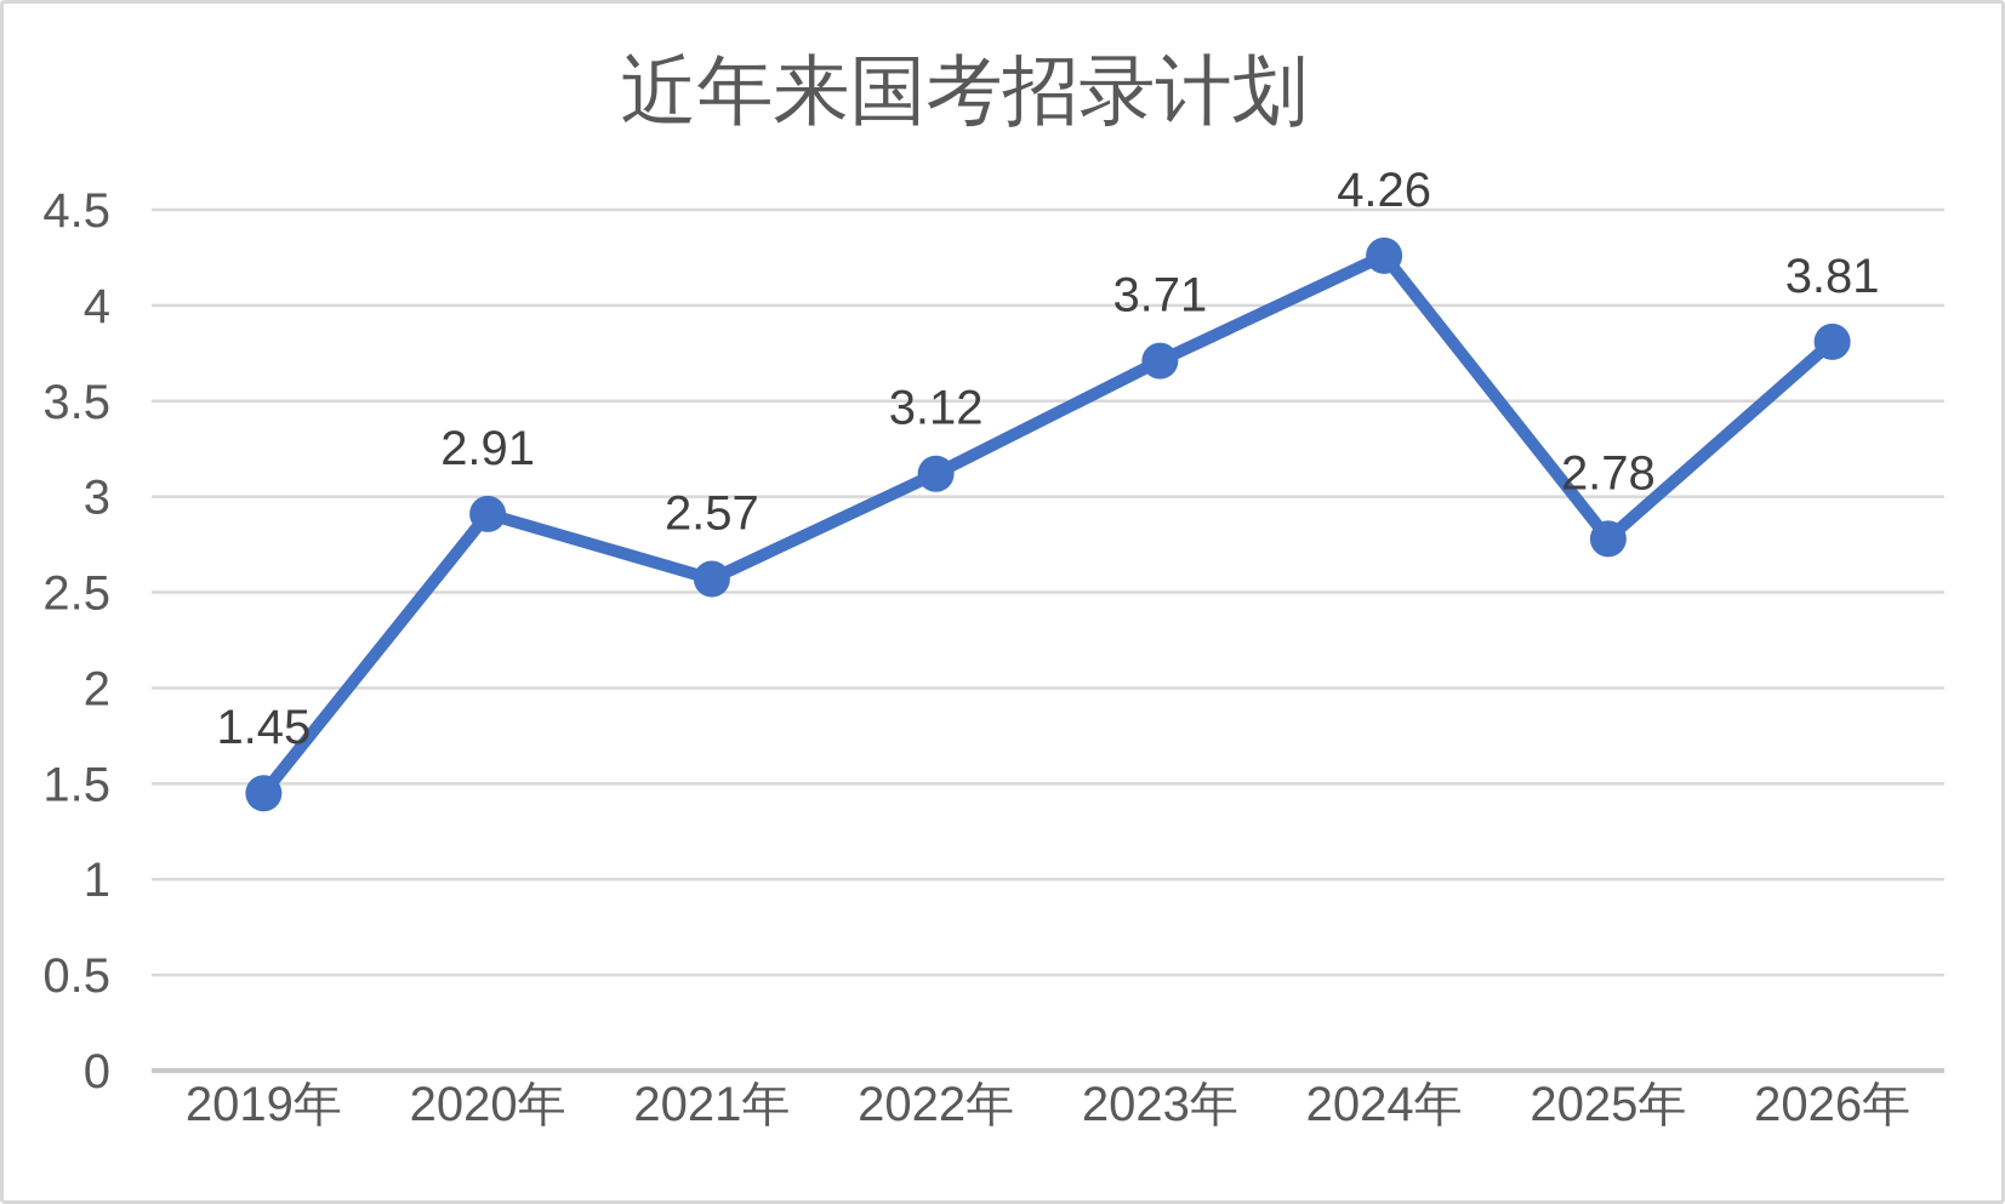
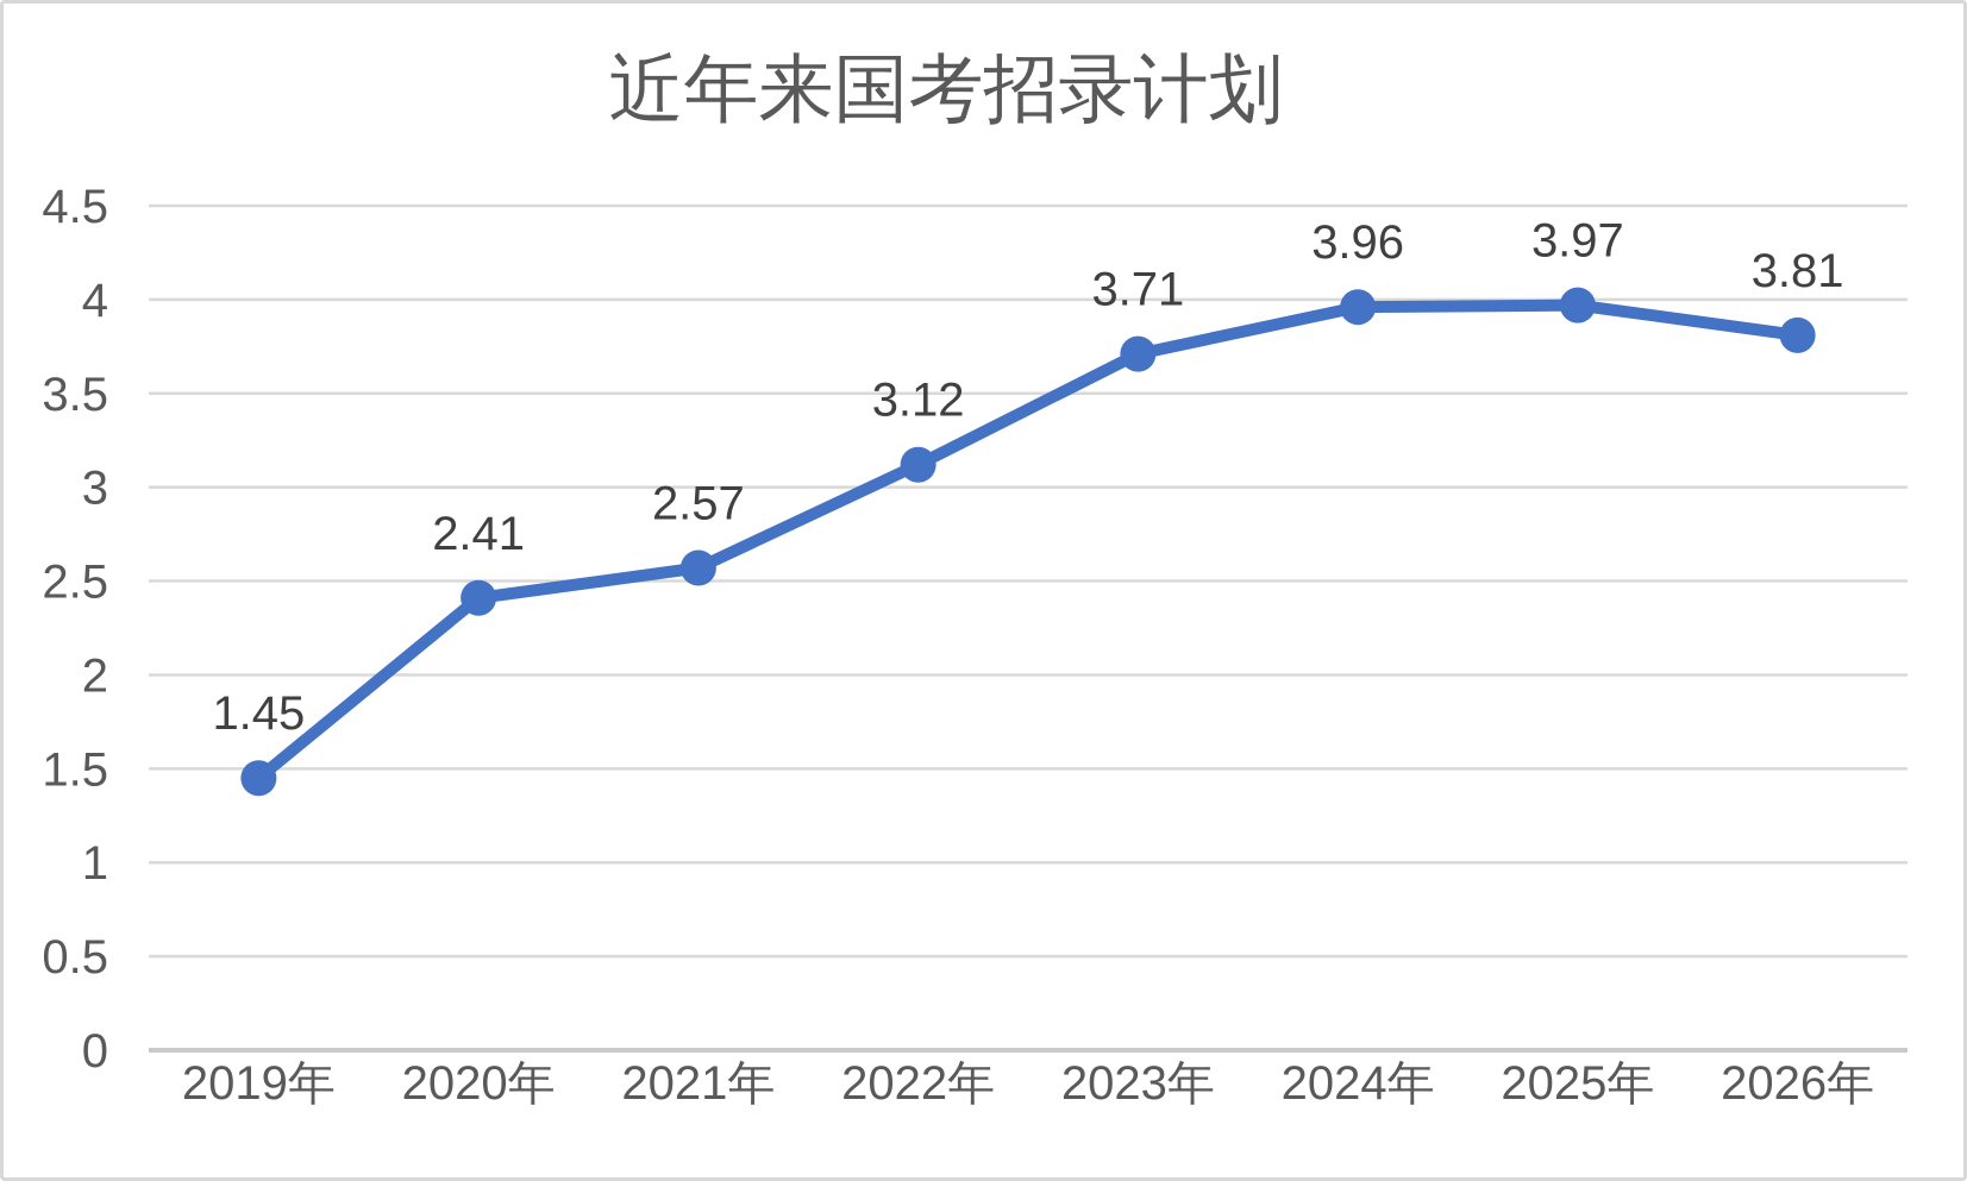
2020年: 2.91 -> 2.41
2024年: 4.26 -> 3.96
2025年: 2.78 -> 3.97
